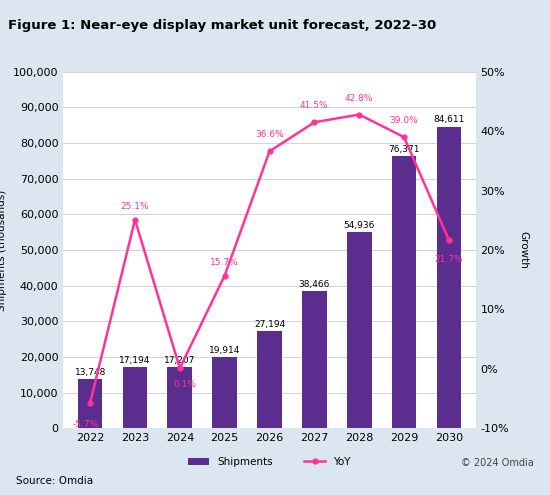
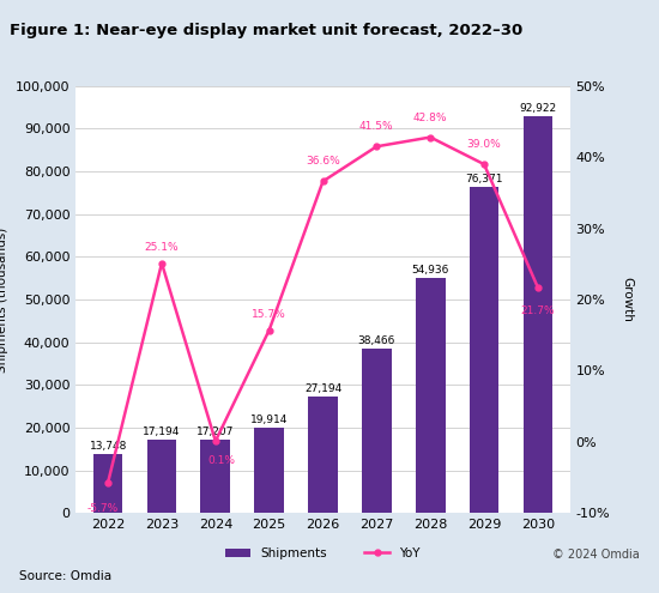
Shipments/2030: 84,611 -> 92,922
